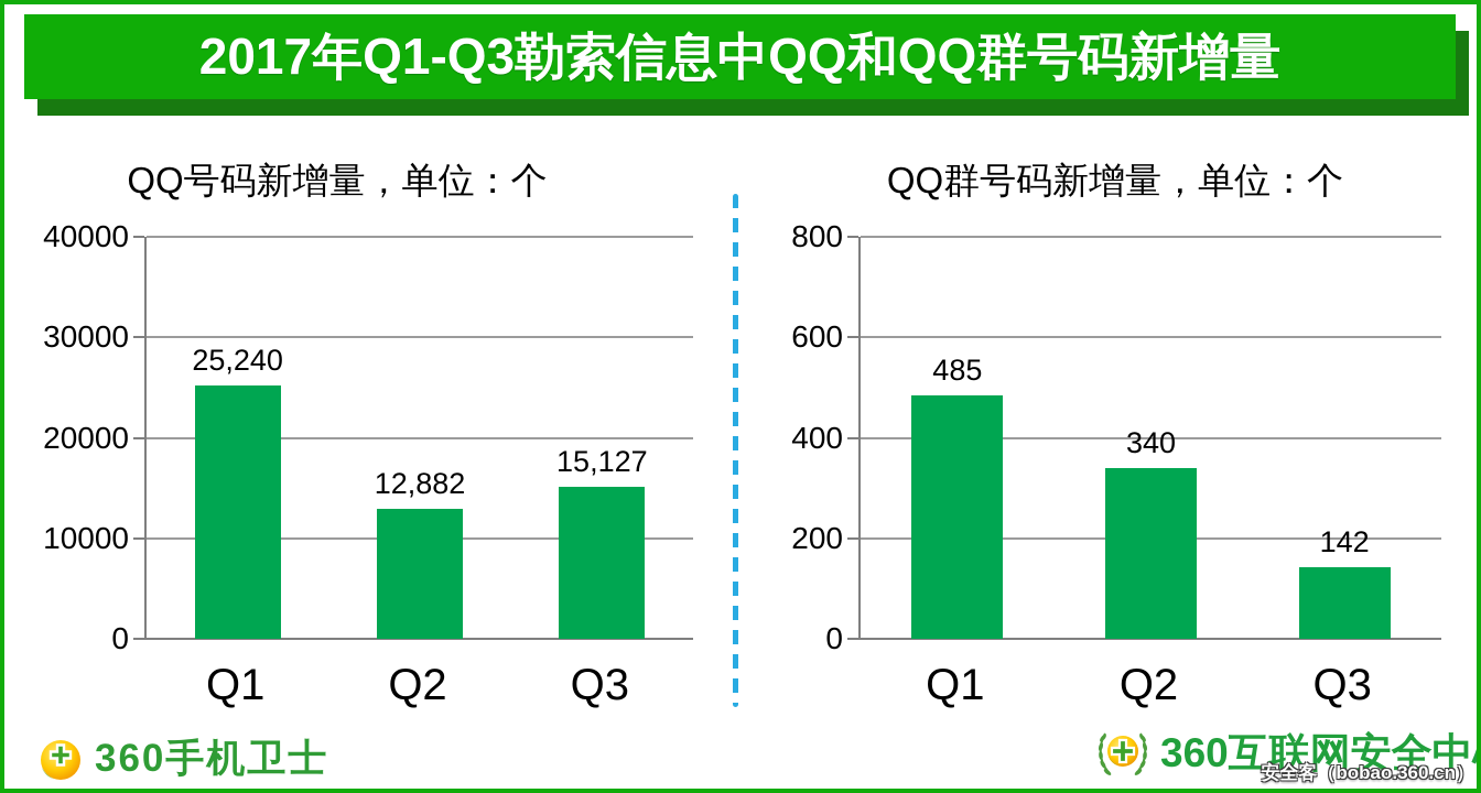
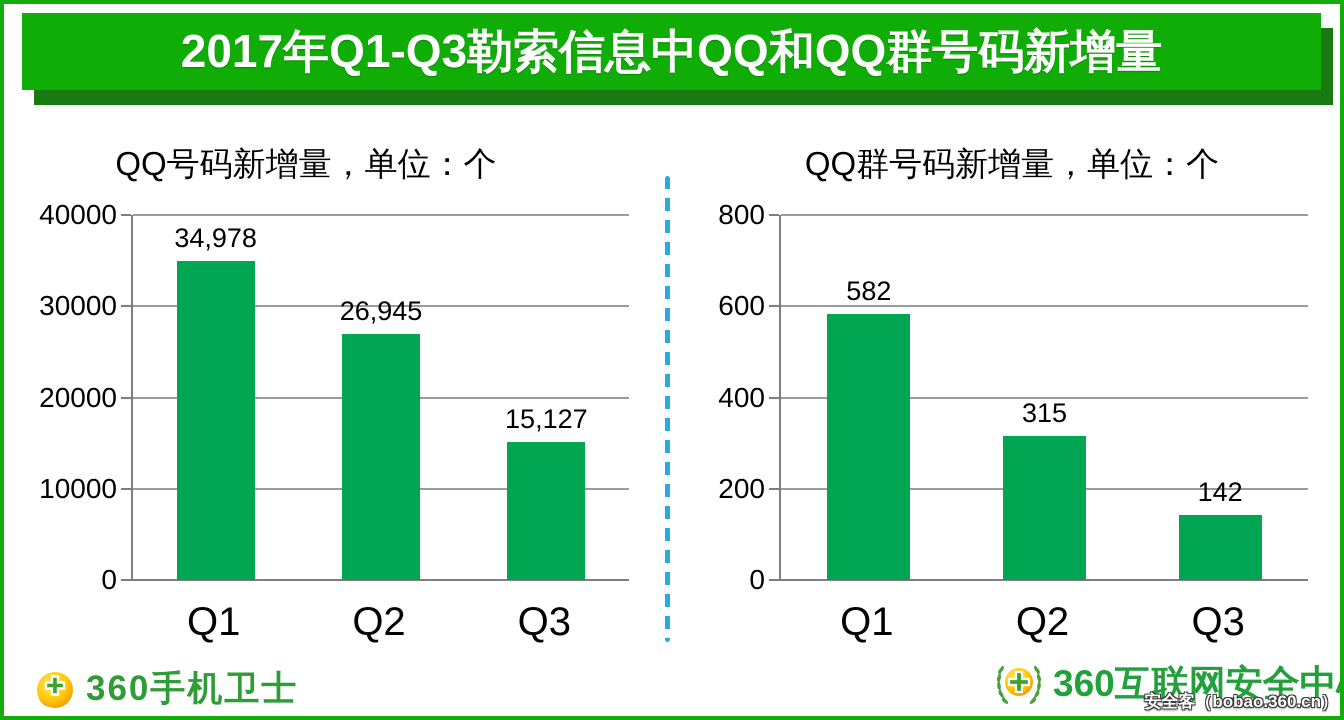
QQ号码新增量，单位：个/Q1: 25,240 -> 34,978
QQ号码新增量，单位：个/Q2: 12,882 -> 26,945
QQ群号码新增量，单位：个/Q1: 485 -> 582
QQ群号码新增量，单位：个/Q2: 340 -> 315
